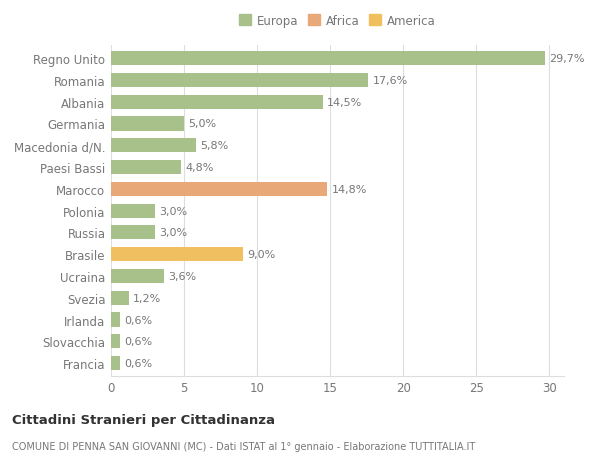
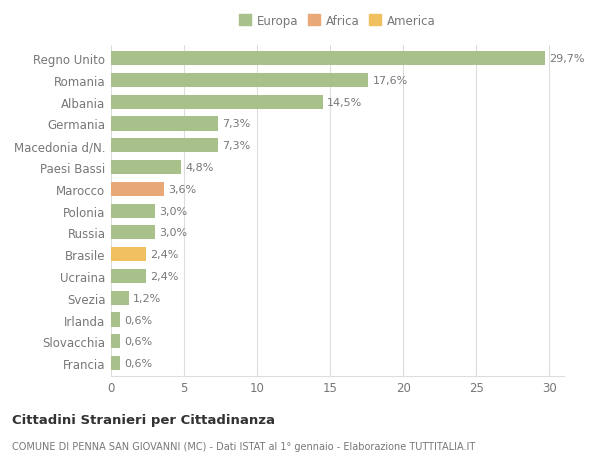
Germania: 5,0% -> 7,3%
Macedonia d/N.: 5,8% -> 7,3%
Marocco: 14,8% -> 3,6%
Brasile: 9,0% -> 2,4%
Ucraina: 3,6% -> 2,4%
